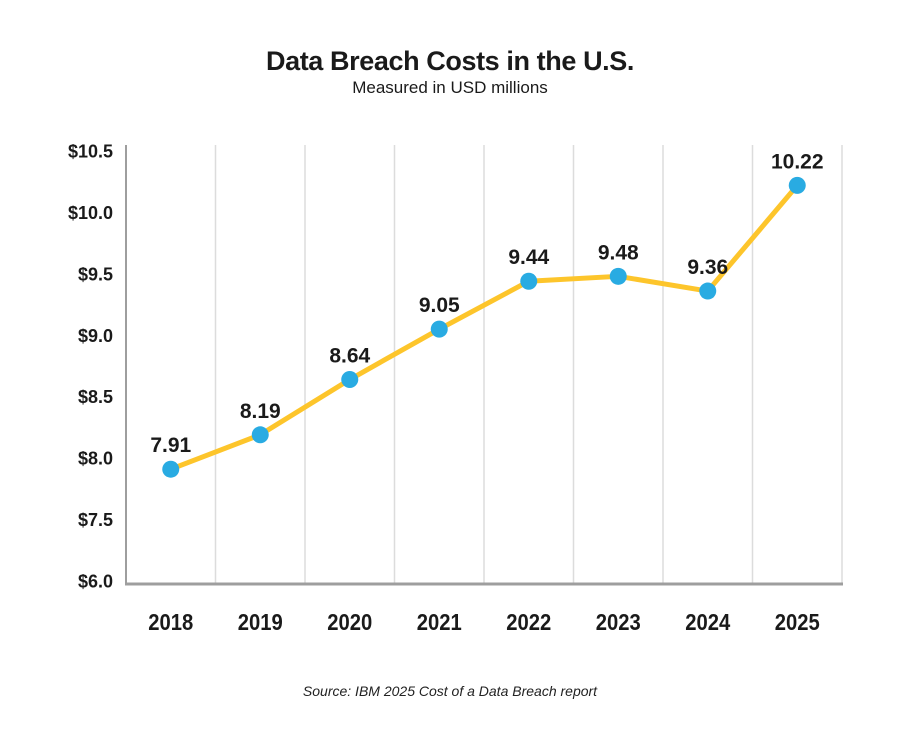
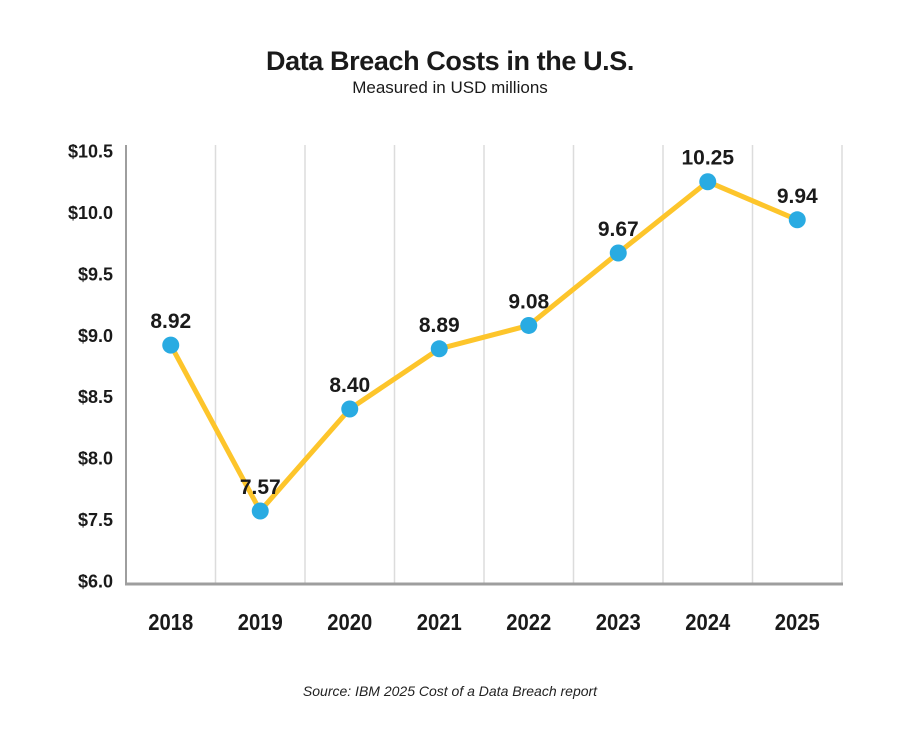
2018: 7.91 -> 8.92
2019: 8.19 -> 7.57
2020: 8.64 -> 8.40
2021: 9.05 -> 8.89
2022: 9.44 -> 9.08
2023: 9.48 -> 9.67
2024: 9.36 -> 10.25
2025: 10.22 -> 9.94
